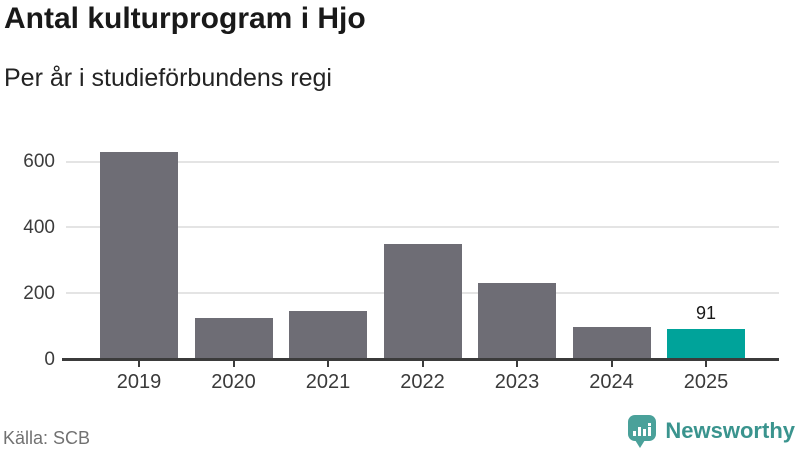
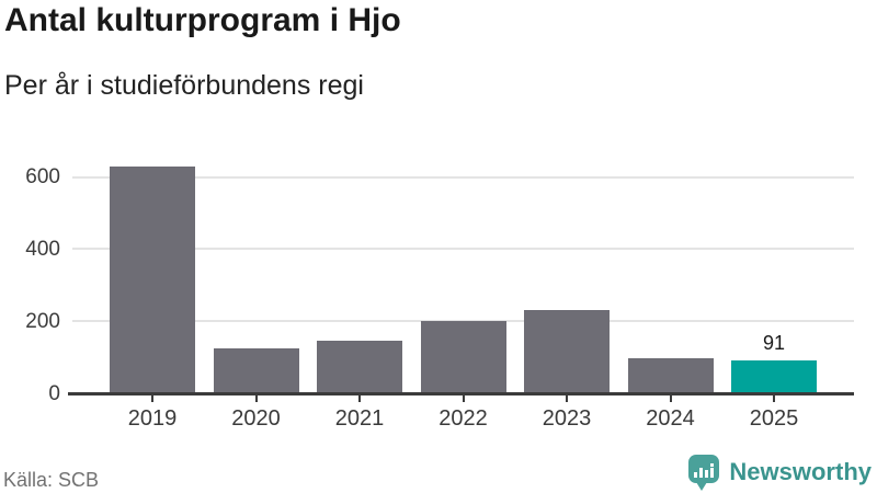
2022: 350 -> 200
